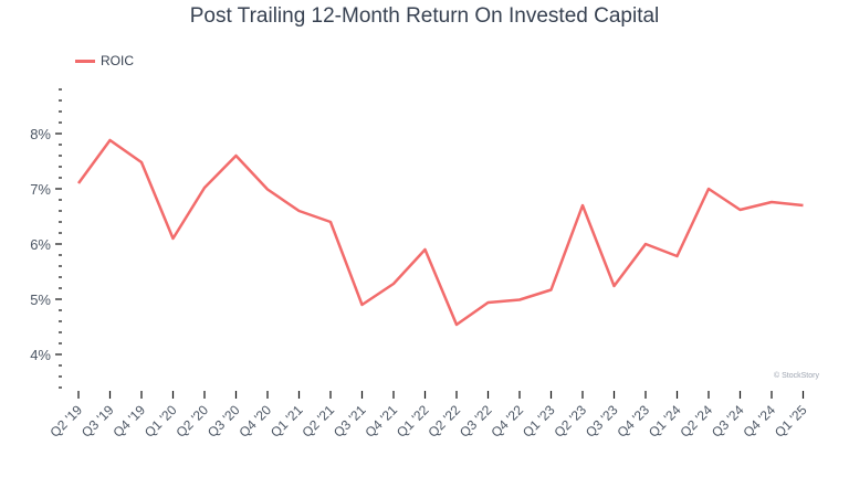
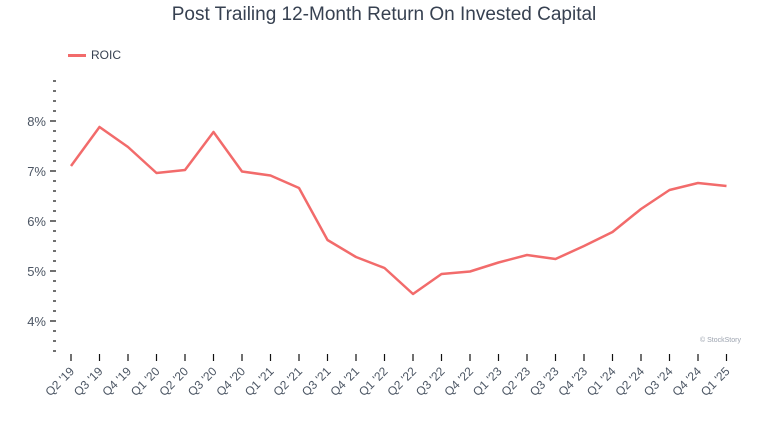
Q1 '20: 6.1% -> 7.0%
Q3 '20: 7.6% -> 7.8%
Q1 '21: 6.6% -> 6.9%
Q2 '21: 6.4% -> 6.7%
Q3 '21: 4.9% -> 5.6%
Q1 '22: 5.9% -> 5.1%
Q2 '23: 6.7% -> 5.3%
Q4 '23: 6.0% -> 5.5%
Q2 '24: 7.0% -> 6.2%
